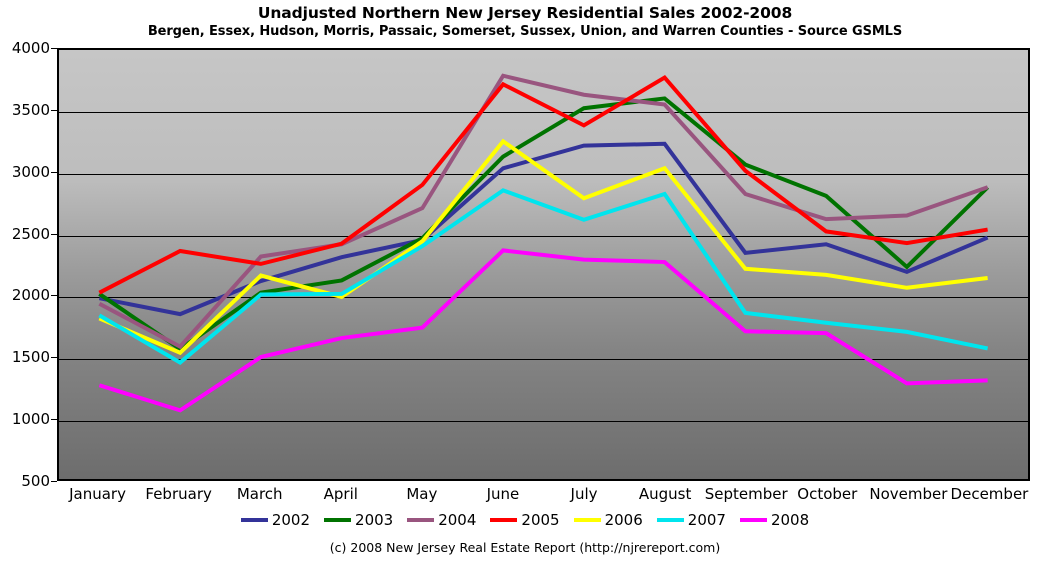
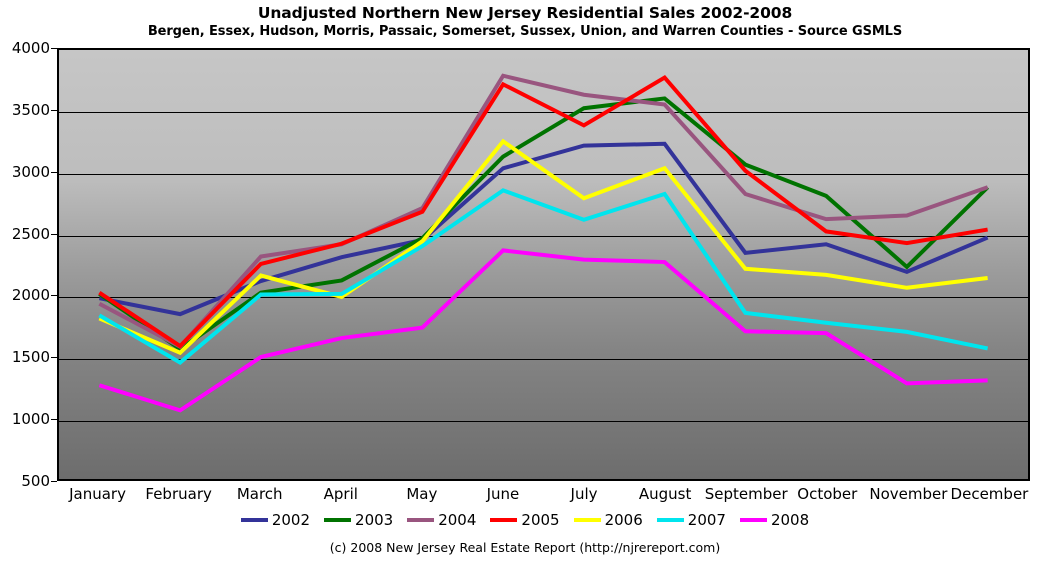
2005/February: 2360 -> 1580
2005/May: 2900 -> 2680
